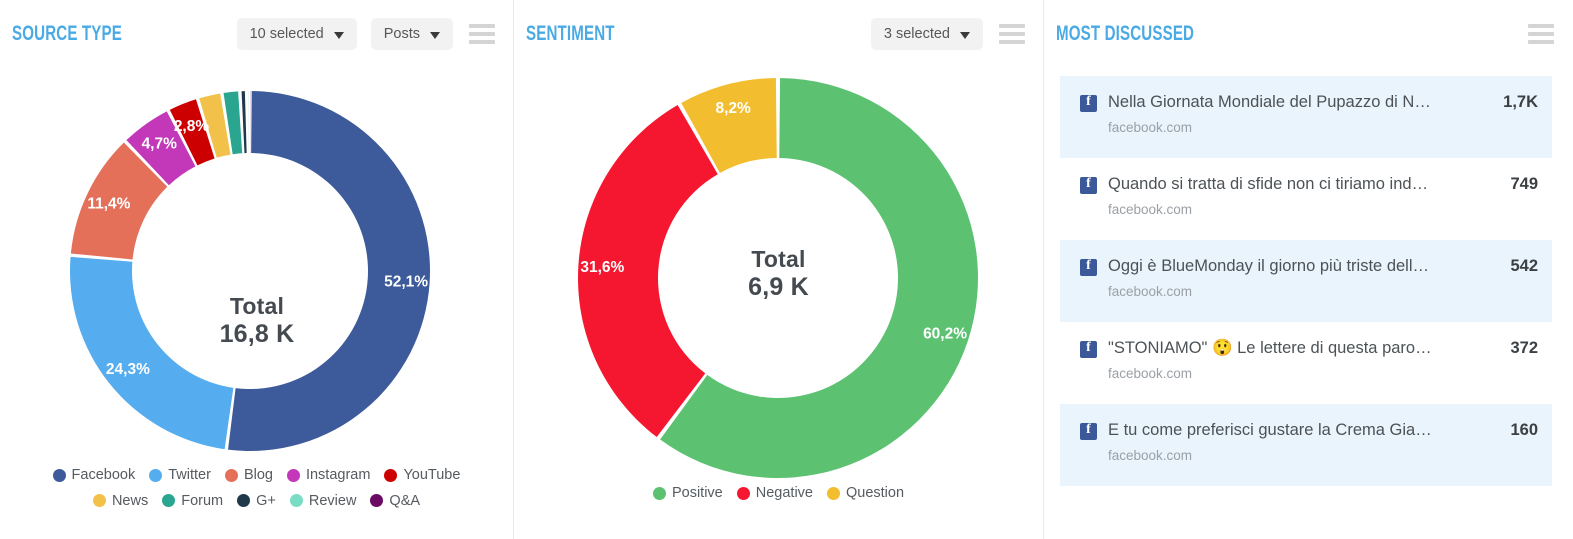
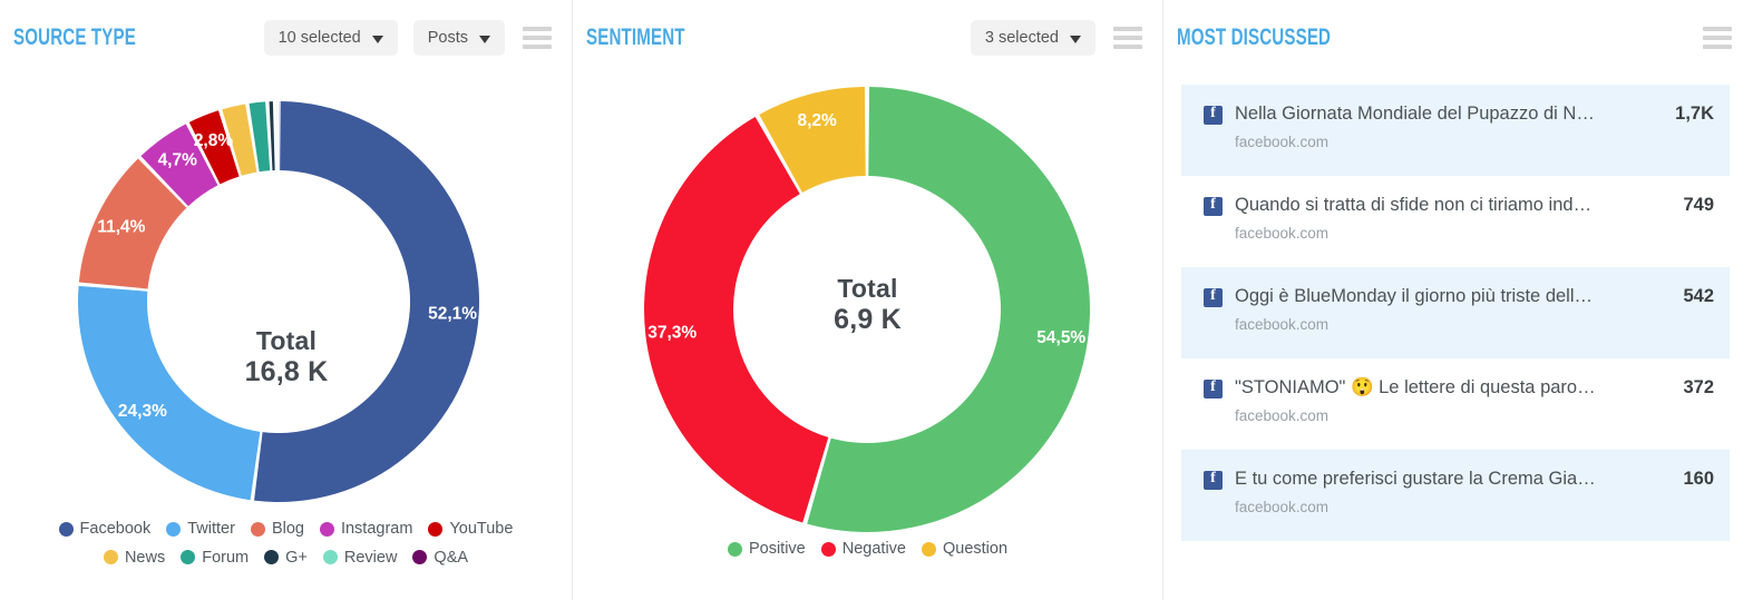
SENTIMENT/Positive: 60,2% -> 54,5%
SENTIMENT/Negative: 31,6% -> 37,3%
